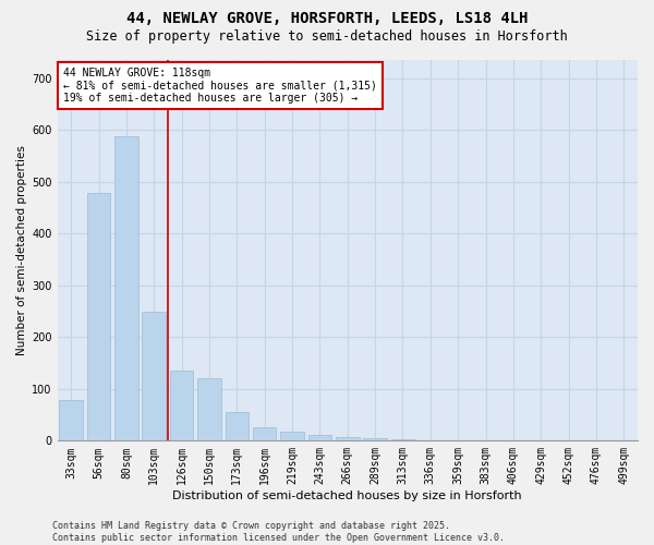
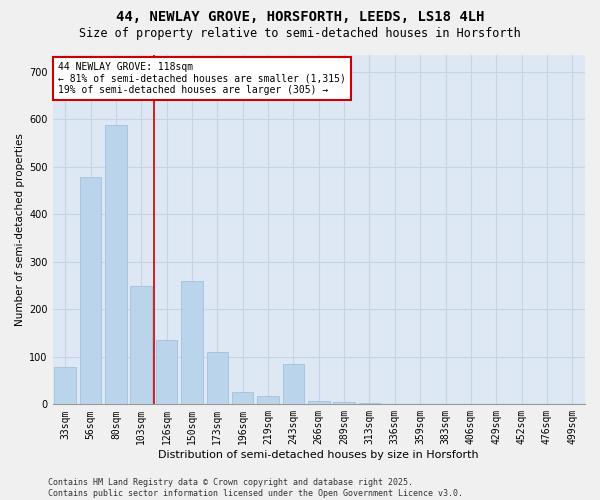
150sqm: 120 -> 260
173sqm: 55 -> 110
243sqm: 12 -> 85
